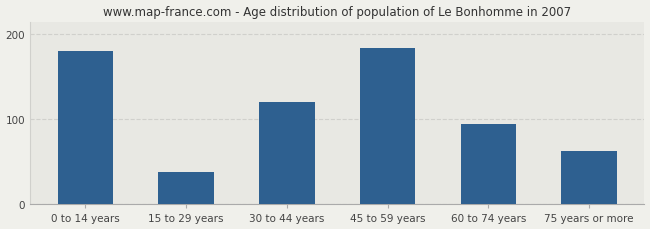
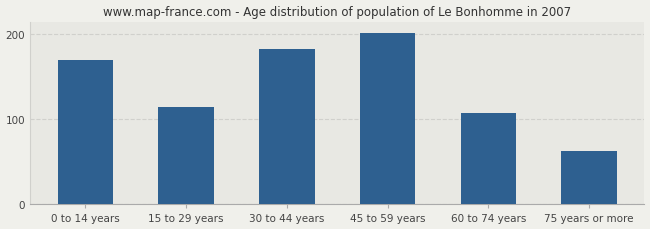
0 to 14 years: 180 -> 170
15 to 29 years: 38 -> 115
30 to 44 years: 120 -> 183
45 to 59 years: 184 -> 201
60 to 74 years: 94 -> 108
